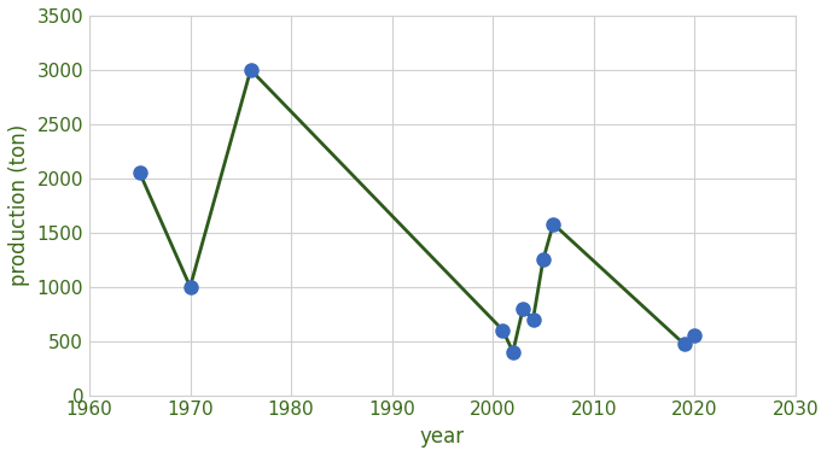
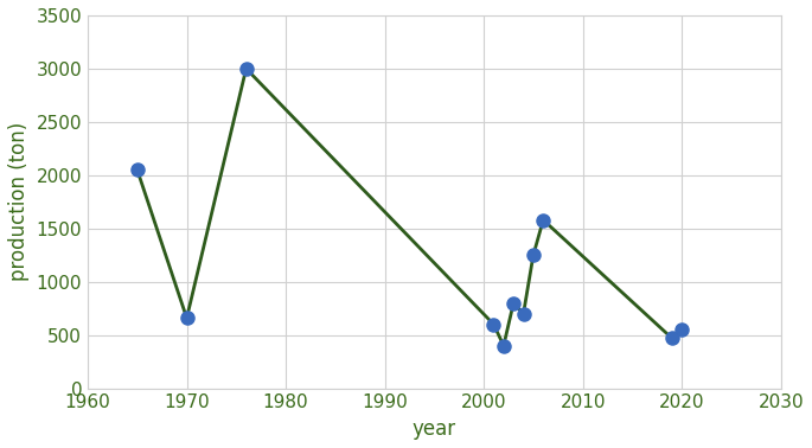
1970: 1000 -> 660
